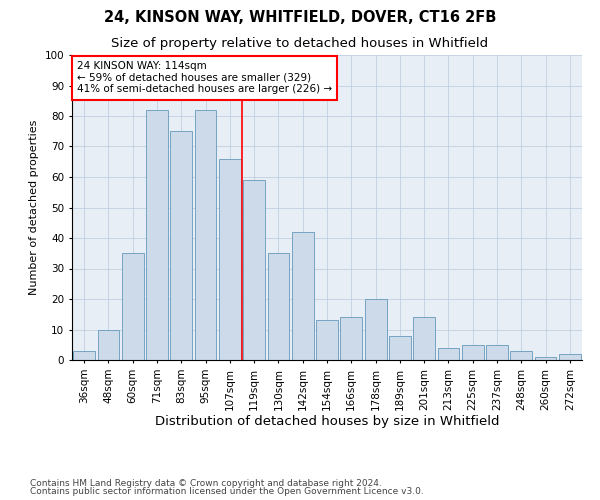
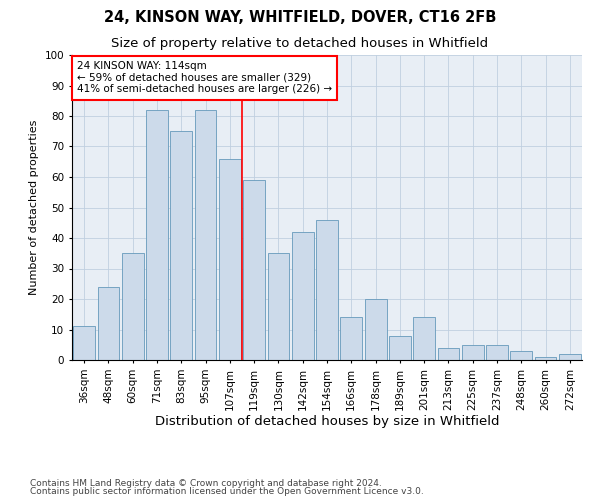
36sqm: 3 -> 11
48sqm: 10 -> 24
154sqm: 13 -> 46
